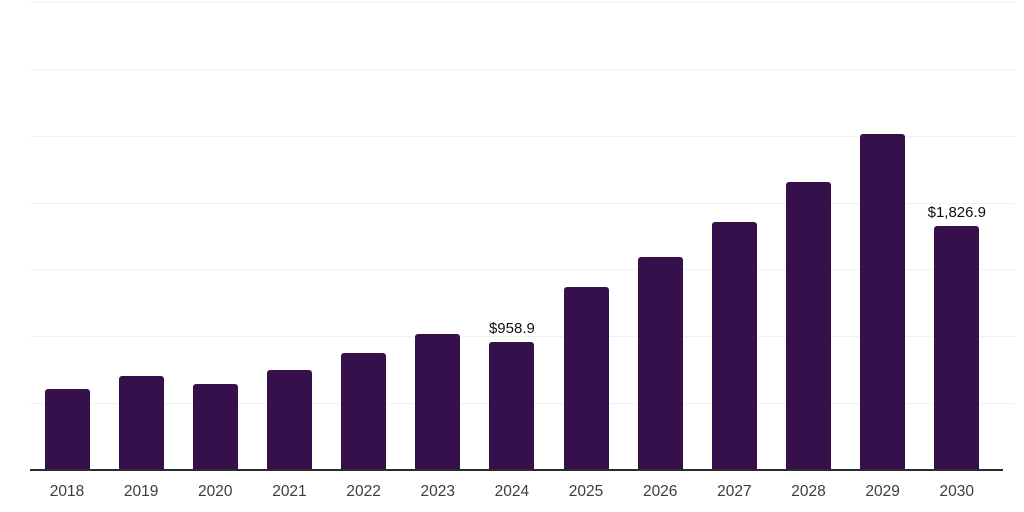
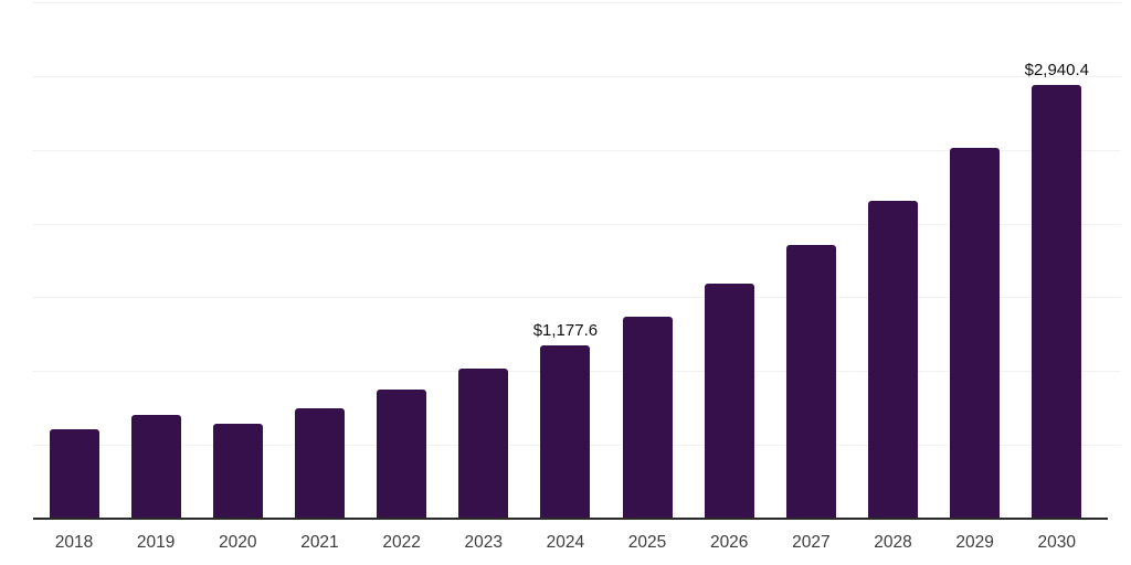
2024: $958.9 -> $1,177.6
2030: $1,826.9 -> $2,940.4
